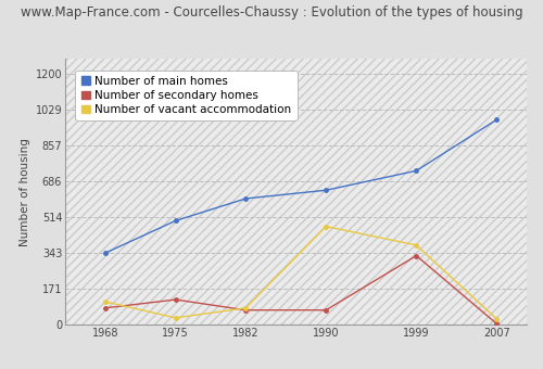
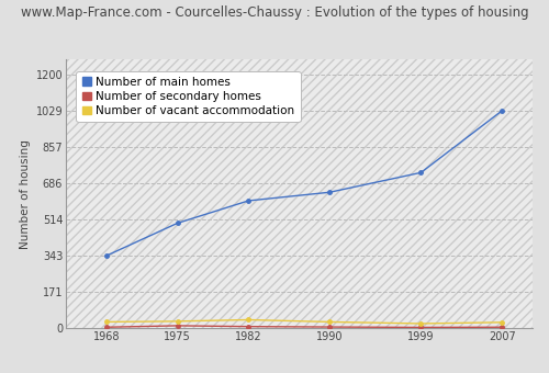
Number of secondary homes/1968: 80 -> 0
Number of vacant accommodation/1968: 110 -> 30
Number of secondary homes/1975: 120 -> 10
Number of secondary homes/1982: 70 -> 10
Number of vacant accommodation/1982: 80 -> 40
Number of secondary homes/1990: 70 -> 10
Number of vacant accommodation/1990: 470 -> 30
Number of secondary homes/1999: 330 -> 0
Number of vacant accommodation/1999: 380 -> 20
Number of main homes/2007: 980 -> 1030
